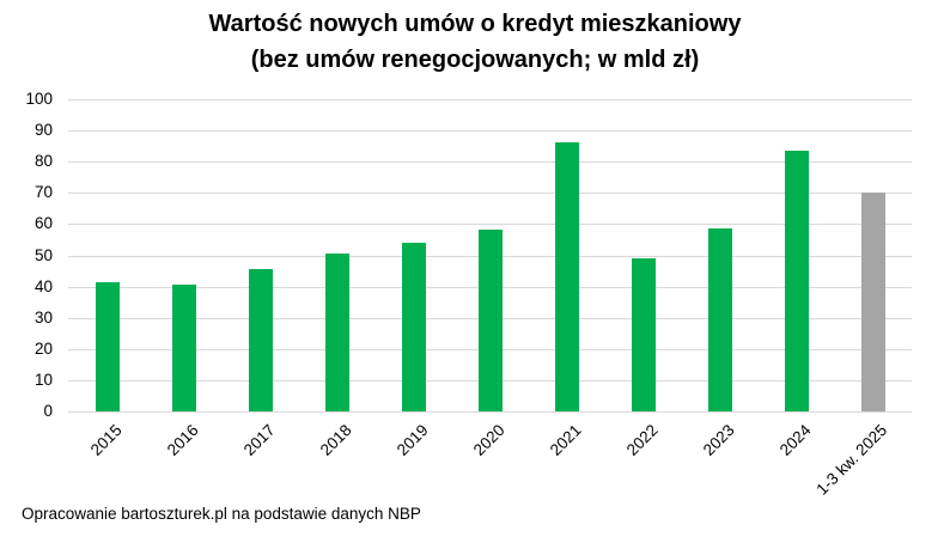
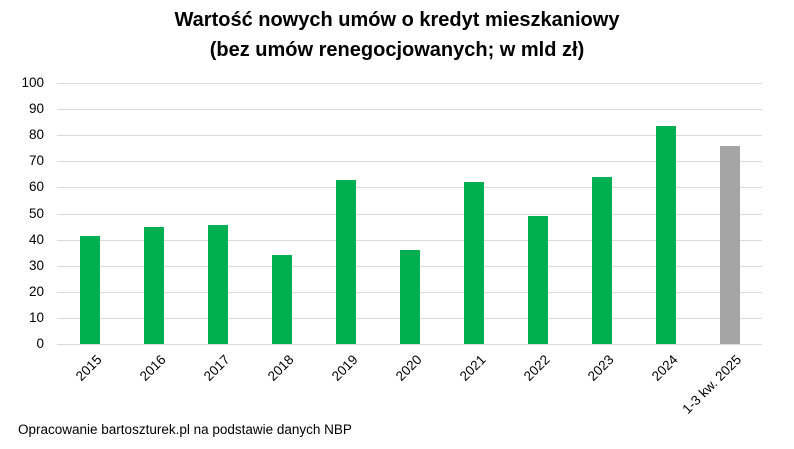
2016: 41 -> 45
2018: 50 -> 34
2019: 54 -> 63
2020: 58 -> 36
2021: 86 -> 62
2023: 58 -> 64
1-3 kw. 2025: 70 -> 76
